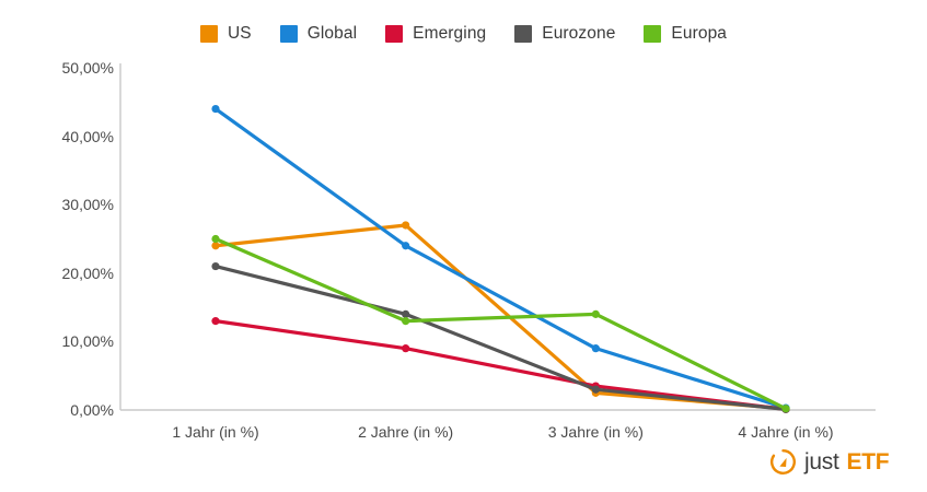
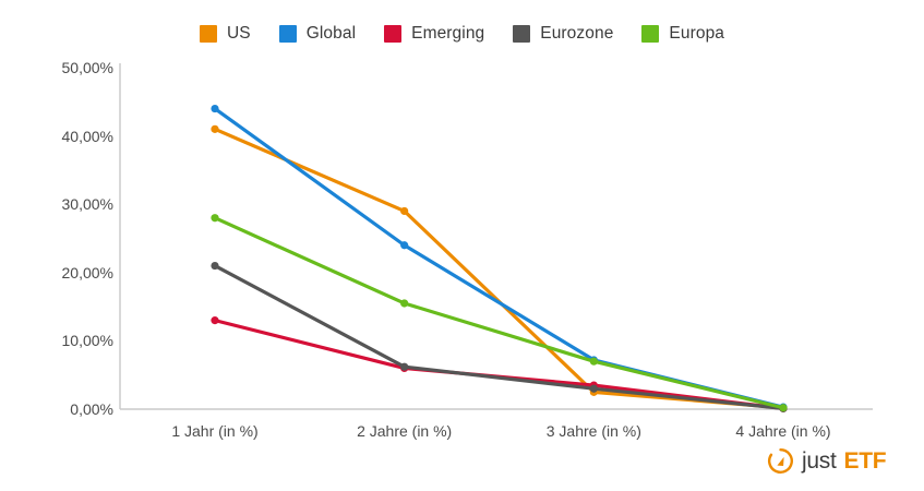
US/1 Jahr (in %): 24% -> 41%
Europa/1 Jahr (in %): 25% -> 28%
US/2 Jahre (in %): 27% -> 29%
Emerging/2 Jahre (in %): 9% -> 6%
Eurozone/2 Jahre (in %): 14% -> 6%
Europa/2 Jahre (in %): 13% -> 16%
Global/3 Jahre (in %): 9% -> 7%
Europa/3 Jahre (in %): 14% -> 7%
